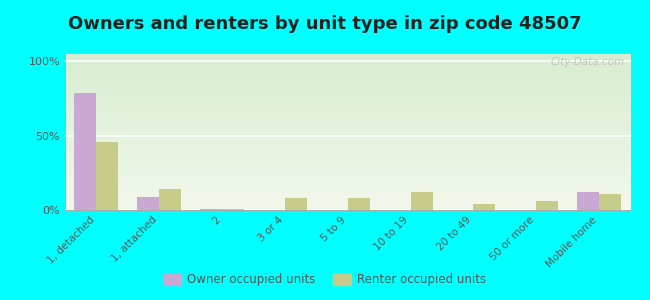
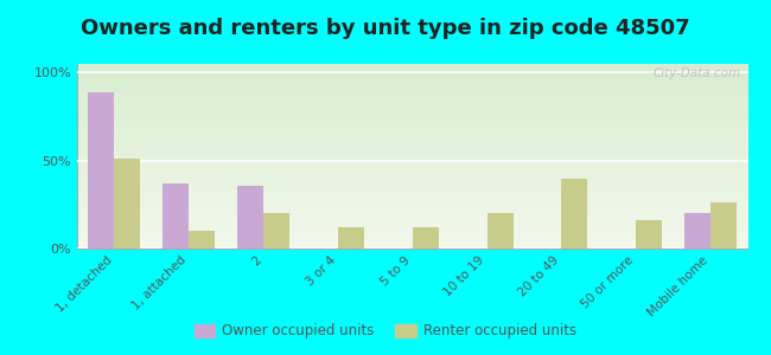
Owner occupied units/1, detached: 79% -> 89%
Renter occupied units/1, detached: 46% -> 51%
Owner occupied units/1, attached: 9% -> 37%
Renter occupied units/1, attached: 14% -> 10%
Owner occupied units/2: 0% -> 36%
Renter occupied units/2: 1% -> 20%
Renter occupied units/3 or 4: 8% -> 12%
Renter occupied units/5 to 9: 8% -> 12%
Renter occupied units/10 to 19: 12% -> 20%
Renter occupied units/20 to 49: 4% -> 40%
Renter occupied units/50 or more: 6% -> 16%
Owner occupied units/Mobile home: 12% -> 20%
Renter occupied units/Mobile home: 11% -> 26%
